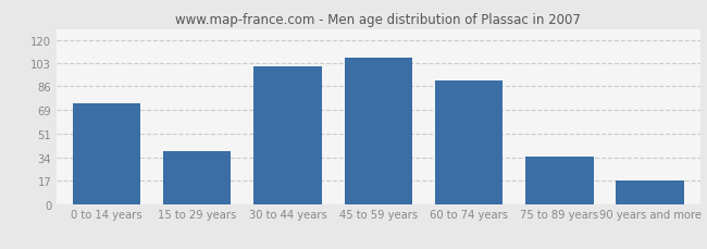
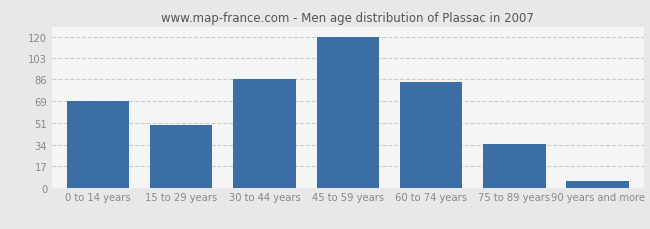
0 to 14 years: 74 -> 69
15 to 29 years: 39 -> 50
30 to 44 years: 101 -> 86
45 to 59 years: 107 -> 120
60 to 74 years: 90 -> 84
90 years and more: 17 -> 5
